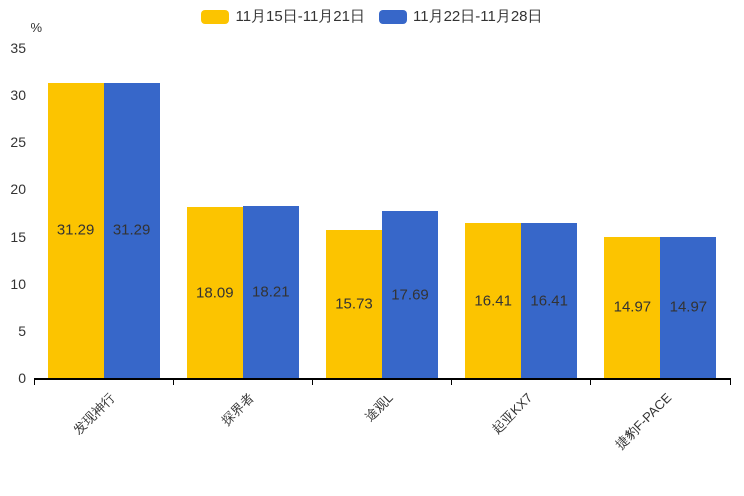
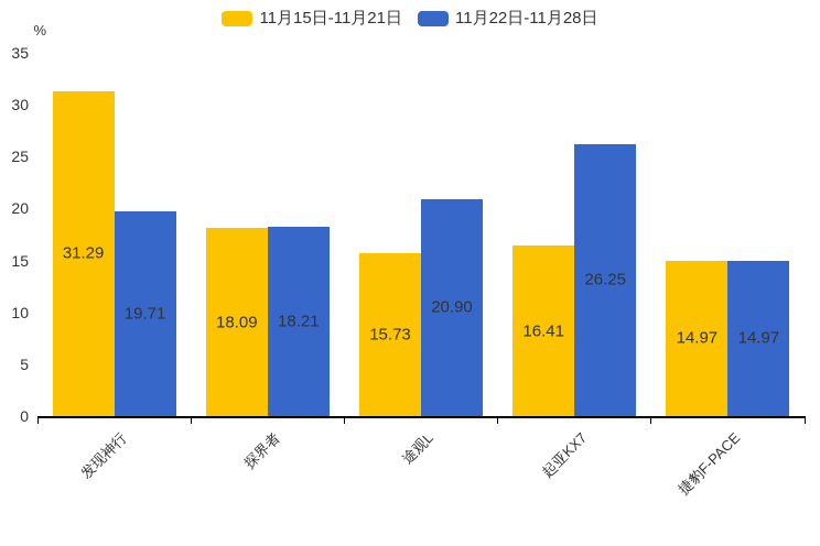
11月22日-11月28日/发现神行: 31.29 -> 19.71
11月22日-11月28日/途观L: 17.69 -> 20.90
11月22日-11月28日/起亚KX7: 16.41 -> 26.25
